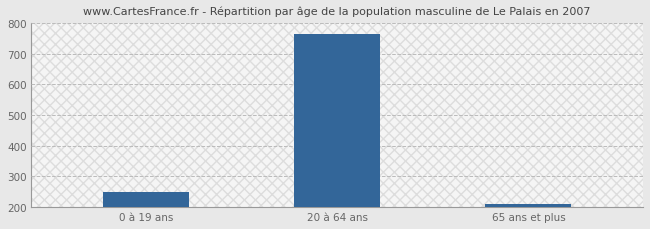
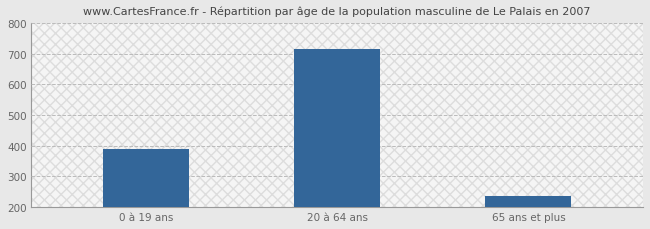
0 à 19 ans: 248 -> 390
20 à 64 ans: 762 -> 715
65 ans et plus: 212 -> 235
